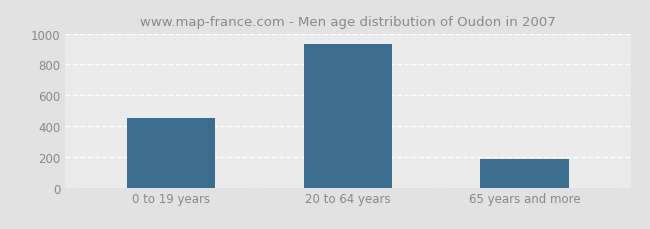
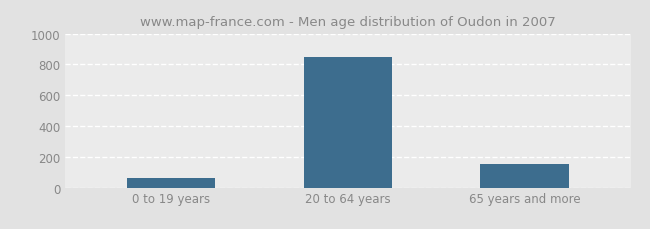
0 to 19 years: 450 -> 60
20 to 64 years: 940 -> 850
65 years and more: 180 -> 150
